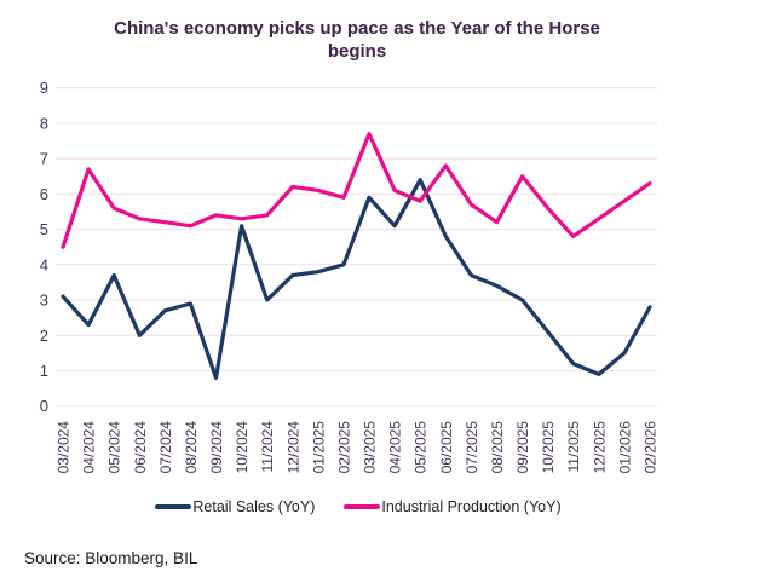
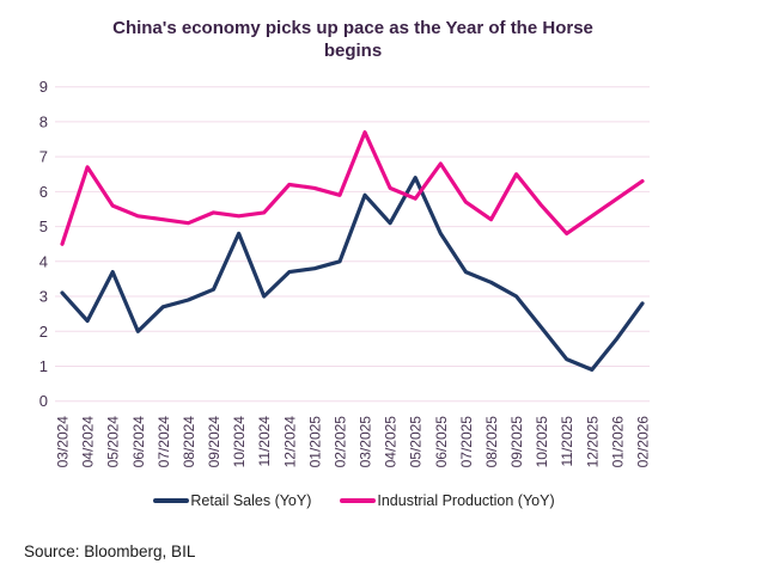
Retail Sales (YoY)/09/2024: 0.8 -> 3.2
Retail Sales (YoY)/10/2024: 5.1 -> 4.8
Retail Sales (YoY)/01/2026: 1.5 -> 1.8
